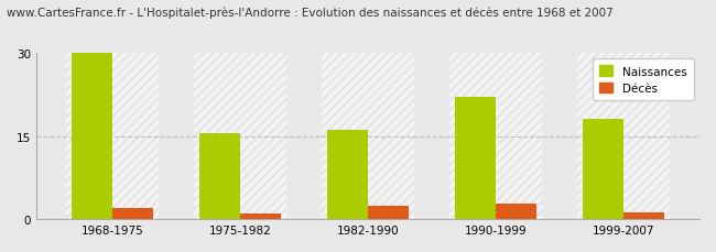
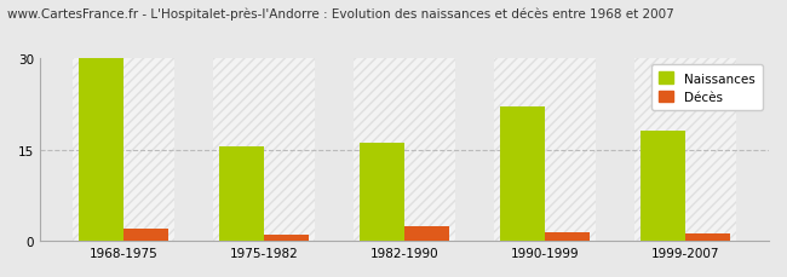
Décès/1990-1999: 2.8 -> 1.5
